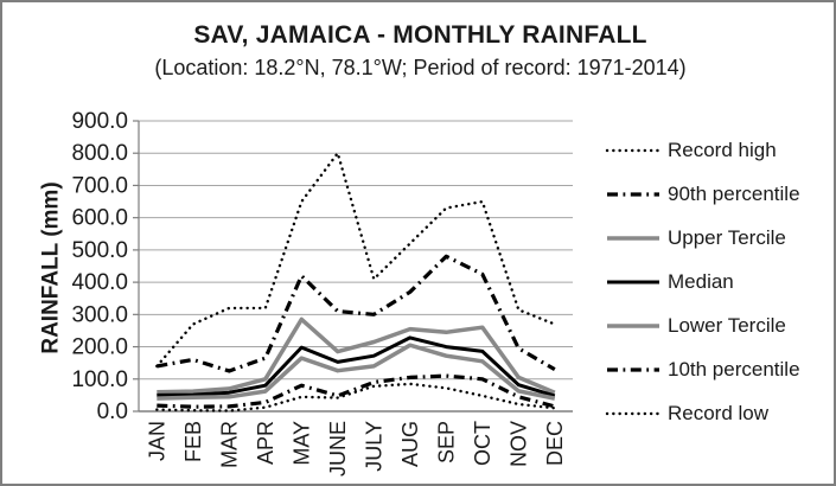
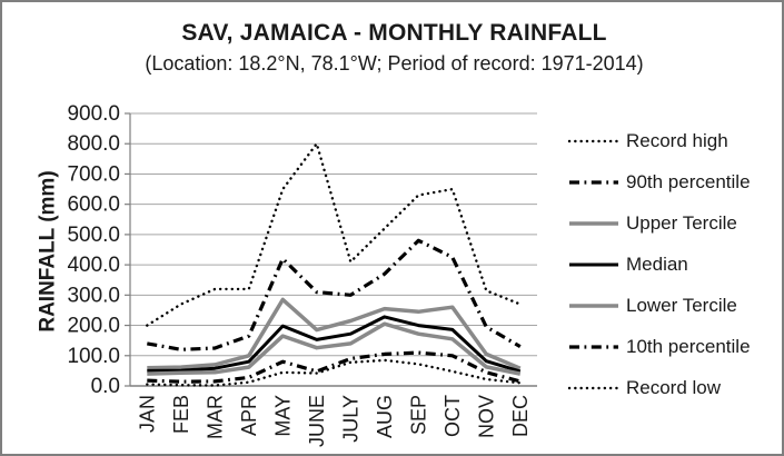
Record high/JAN: 140 -> 200
90th percentile/FEB: 160 -> 120
